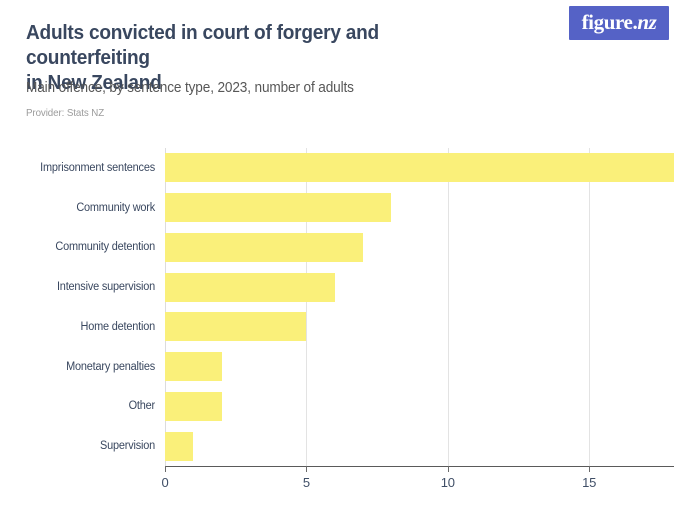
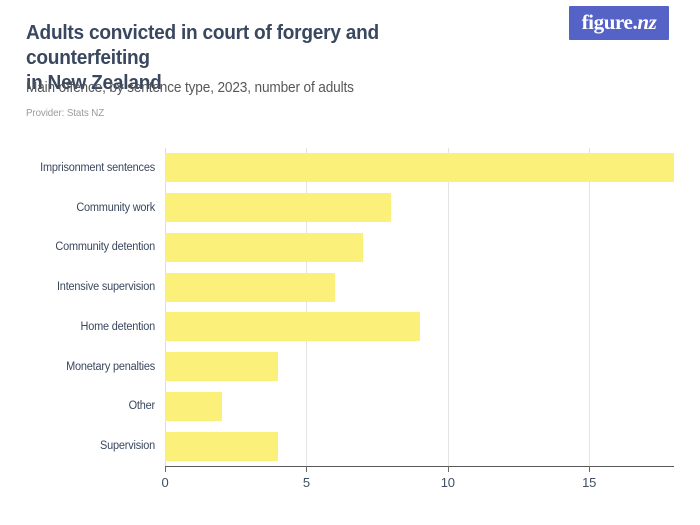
Home detention: 5 -> 9
Monetary penalties: 2 -> 4
Supervision: 1 -> 4
